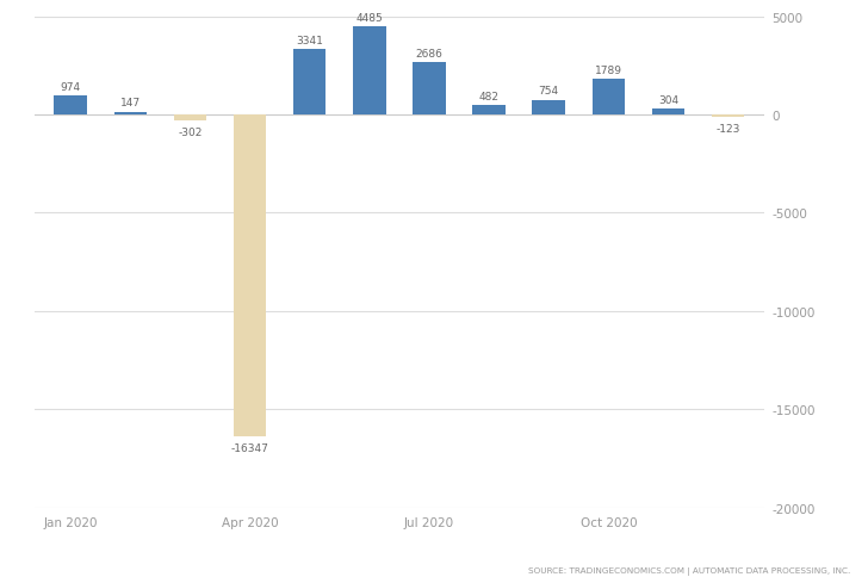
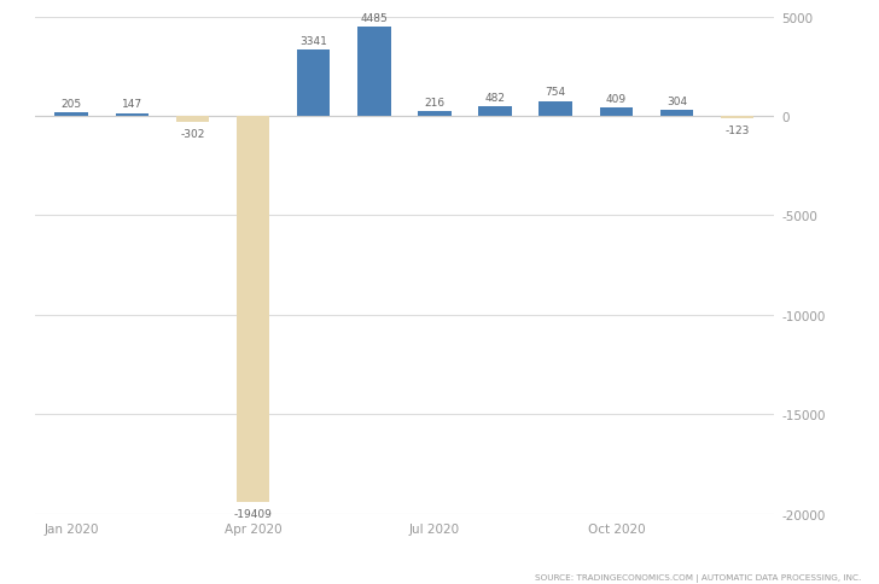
Jan 2020: 974 -> 205
Apr 2020: -16347 -> -19409
Jul 2020: 2686 -> 216
Oct 2020: 1789 -> 409
